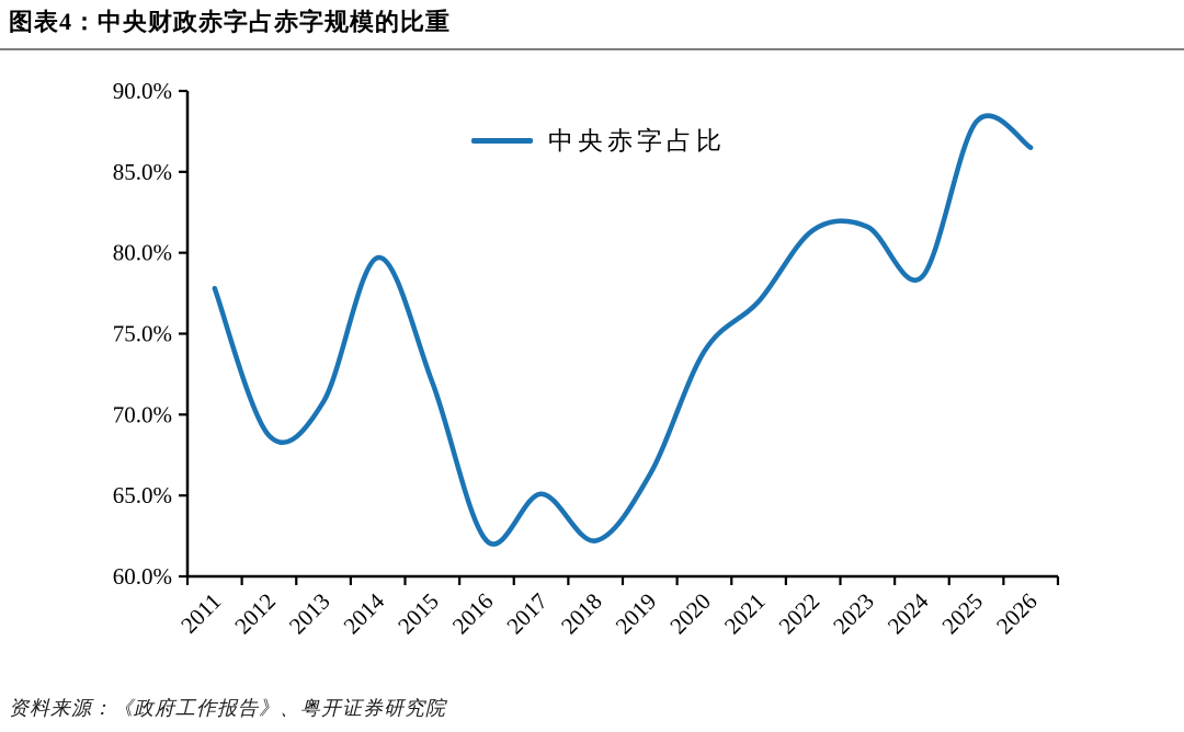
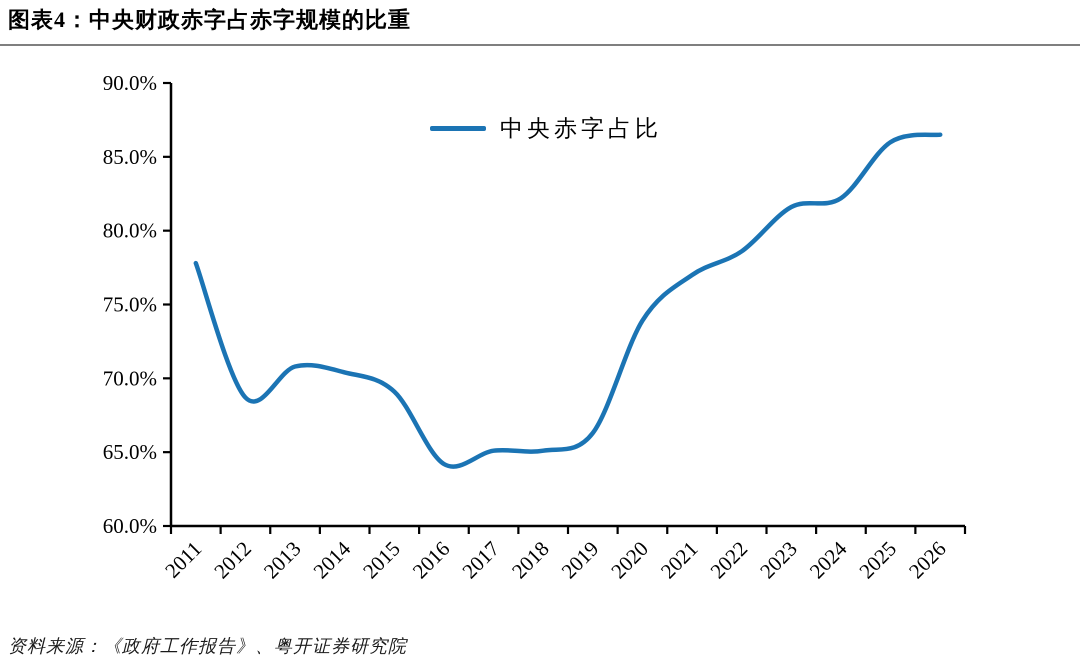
2014: 79.7% -> 70.4%
2015: 72.0% -> 69.1%
2016: 62.2% -> 64.2%
2018: 62.2% -> 65.1%
2022: 81.4% -> 78.6%
2024: 78.5% -> 82.2%
2025: 88.1% -> 86.0%
